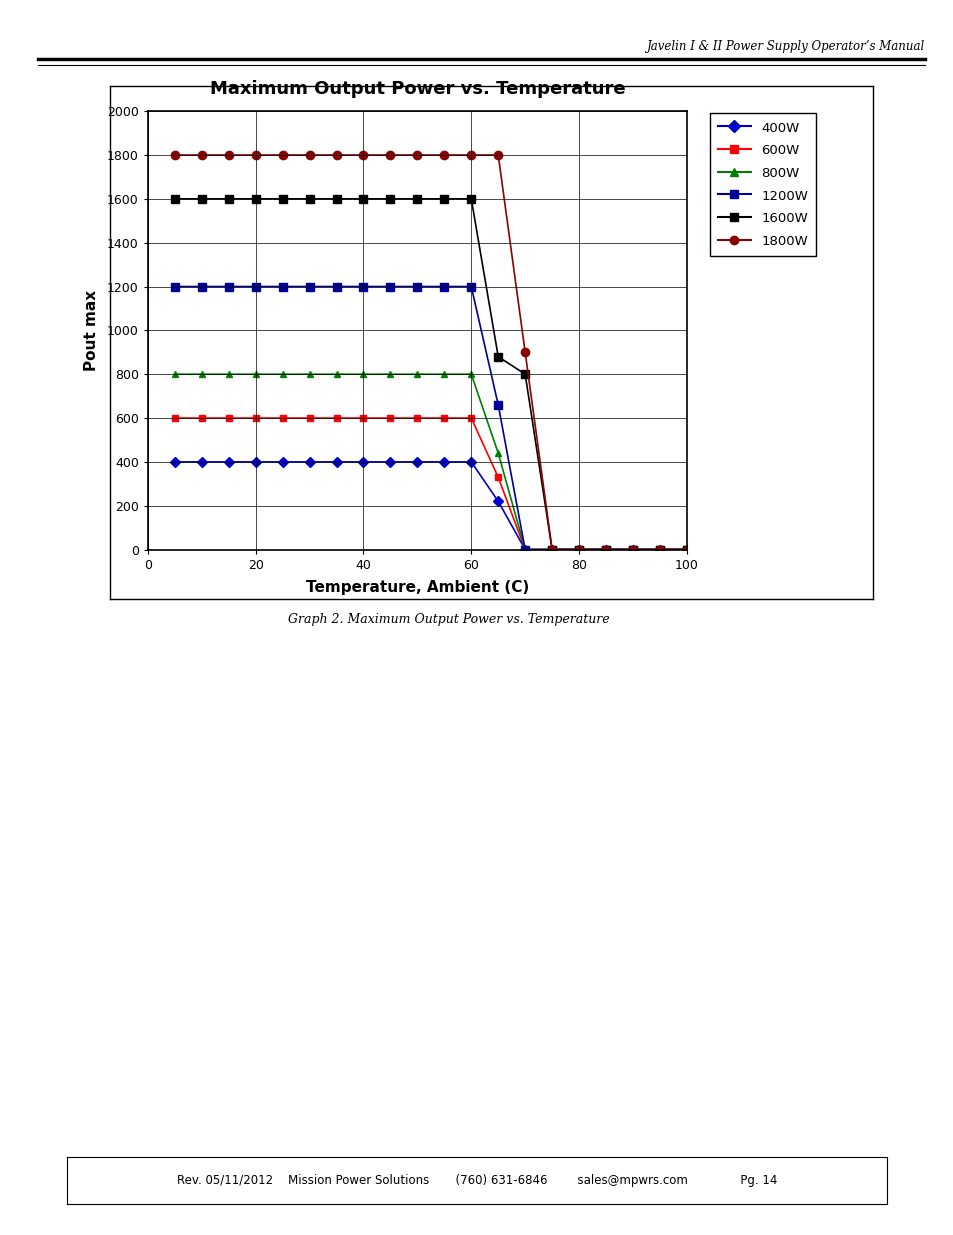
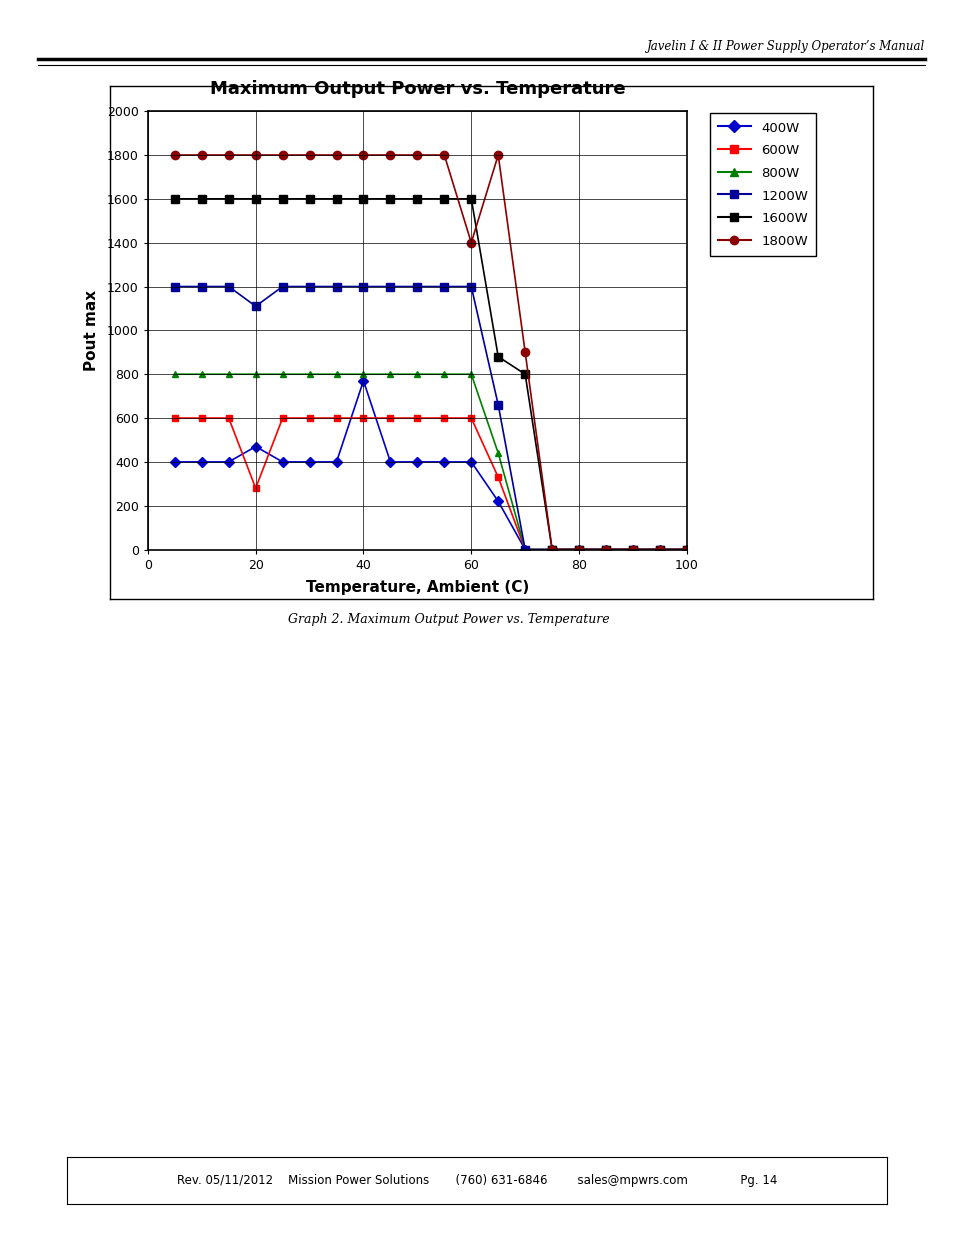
400W/20: 400 -> 470
600W/20: 600 -> 280
1200W/20: 1200 -> 1110
400W/40: 400 -> 770
1800W/60: 1800 -> 1400
